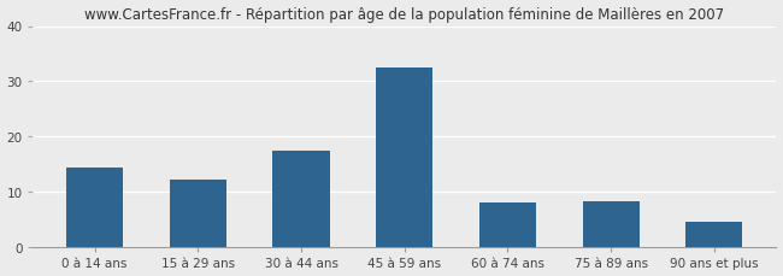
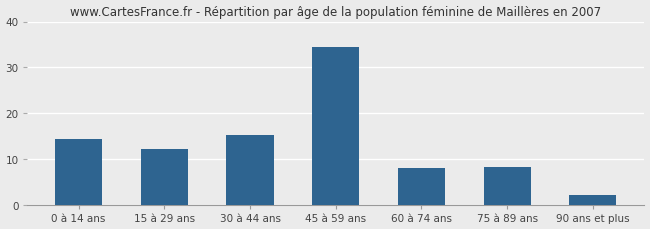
30 à 44 ans: 17.5 -> 15.3
45 à 59 ans: 32.5 -> 34.5
90 ans et plus: 4.5 -> 2.3
